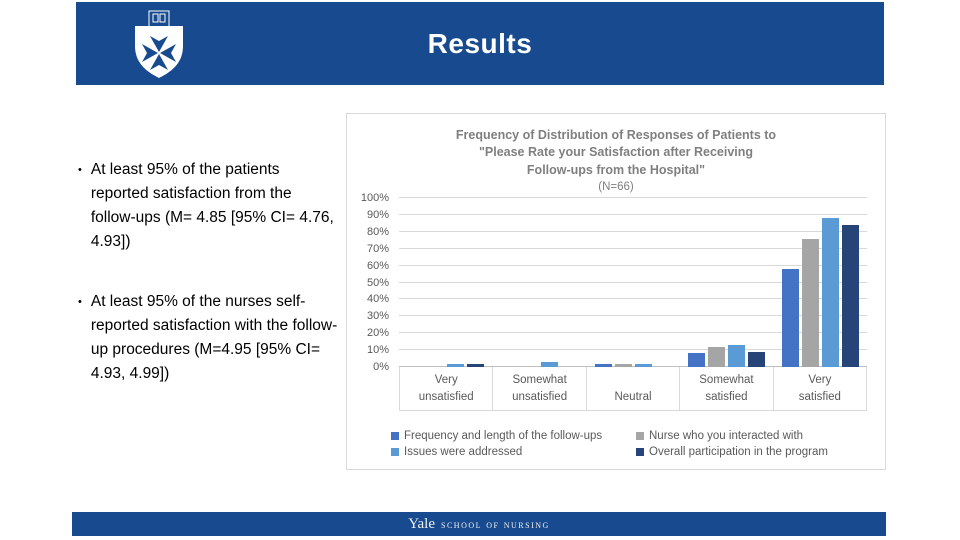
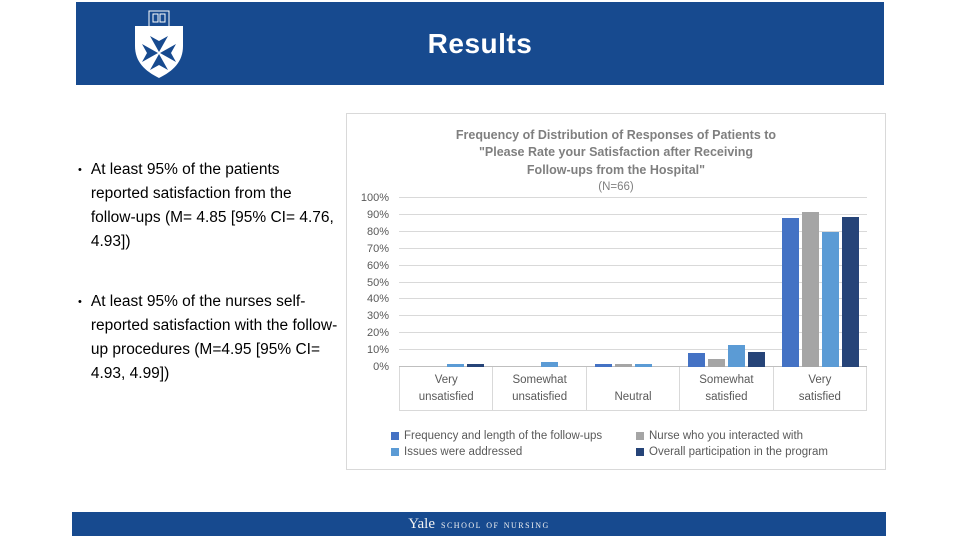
Nurse who you interacted with/Somewhat satisfied: 12% -> 5%
Frequency and length of the follow-ups/Very satisfied: 58% -> 88%
Nurse who you interacted with/Very satisfied: 76% -> 92%
Issues were addressed/Very satisfied: 88% -> 80%
Overall participation in the program/Very satisfied: 84% -> 89%
